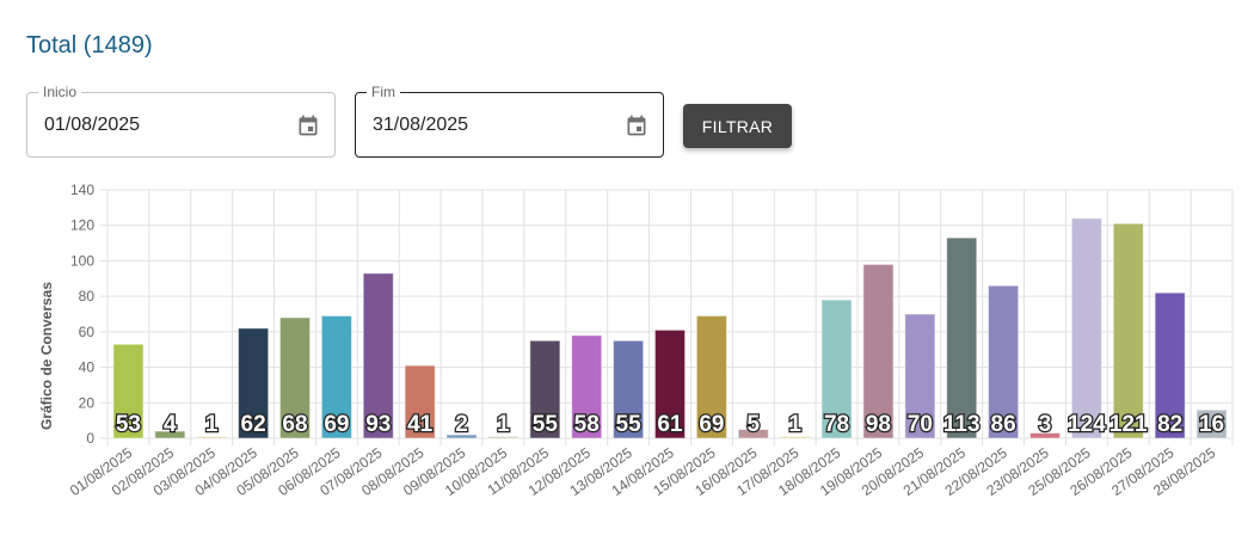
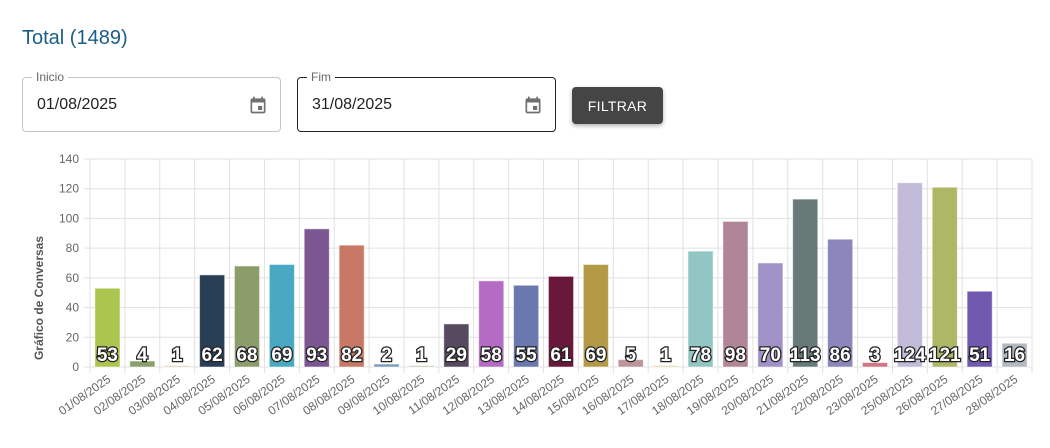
08/08/2025: 41 -> 82
11/08/2025: 55 -> 29
27/08/2025: 82 -> 51
